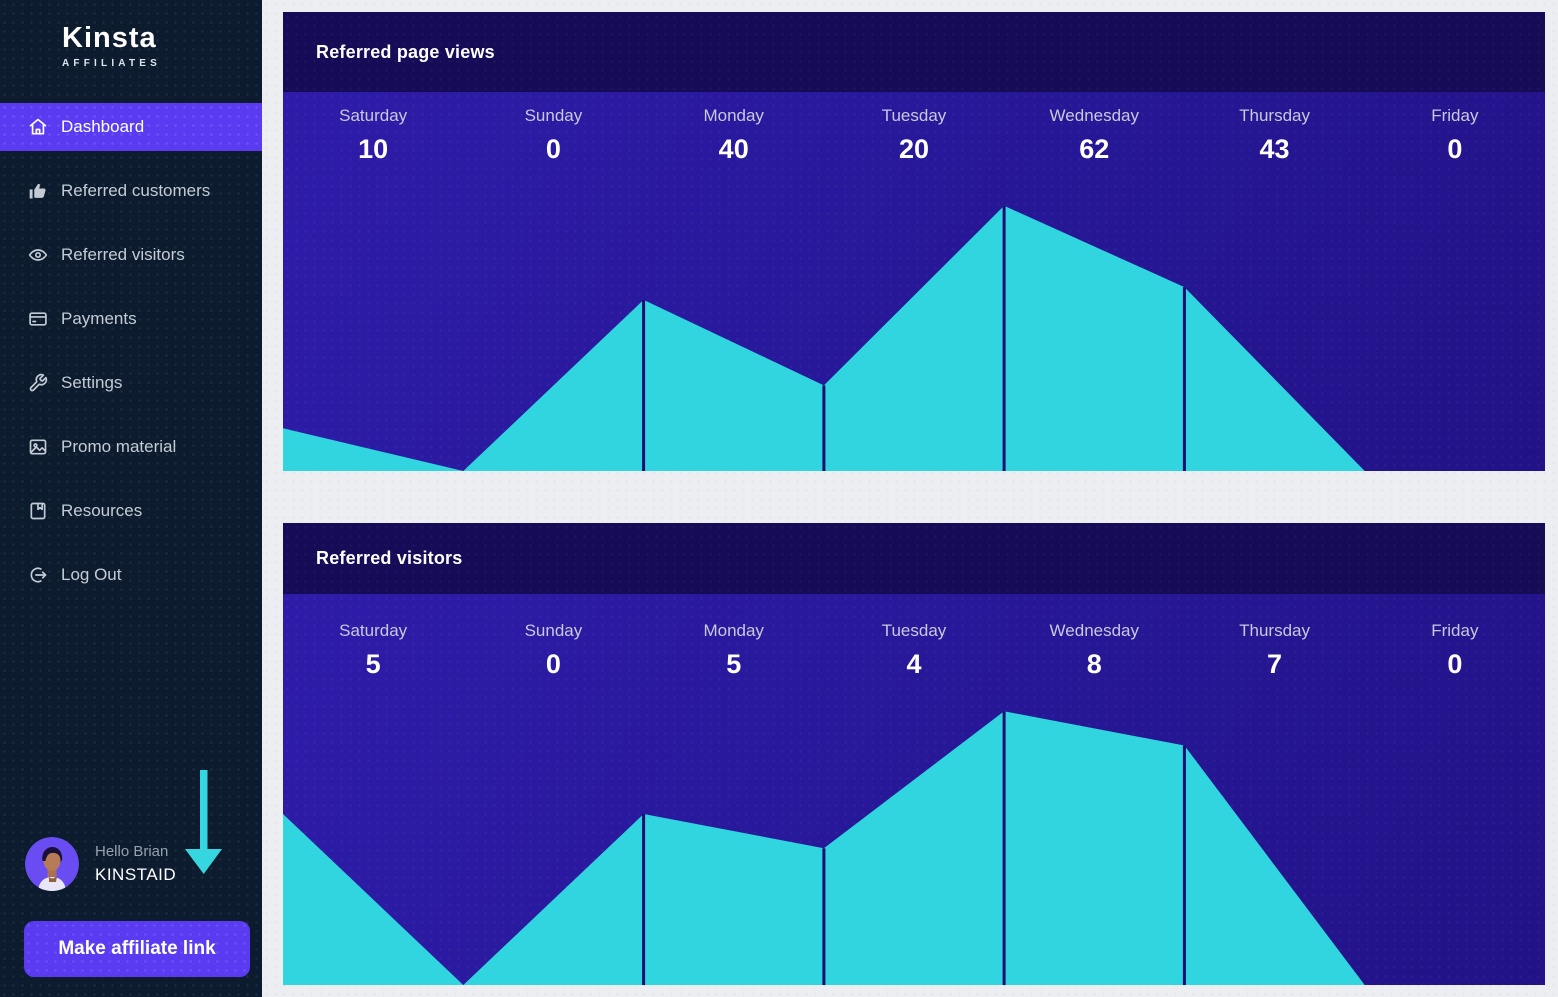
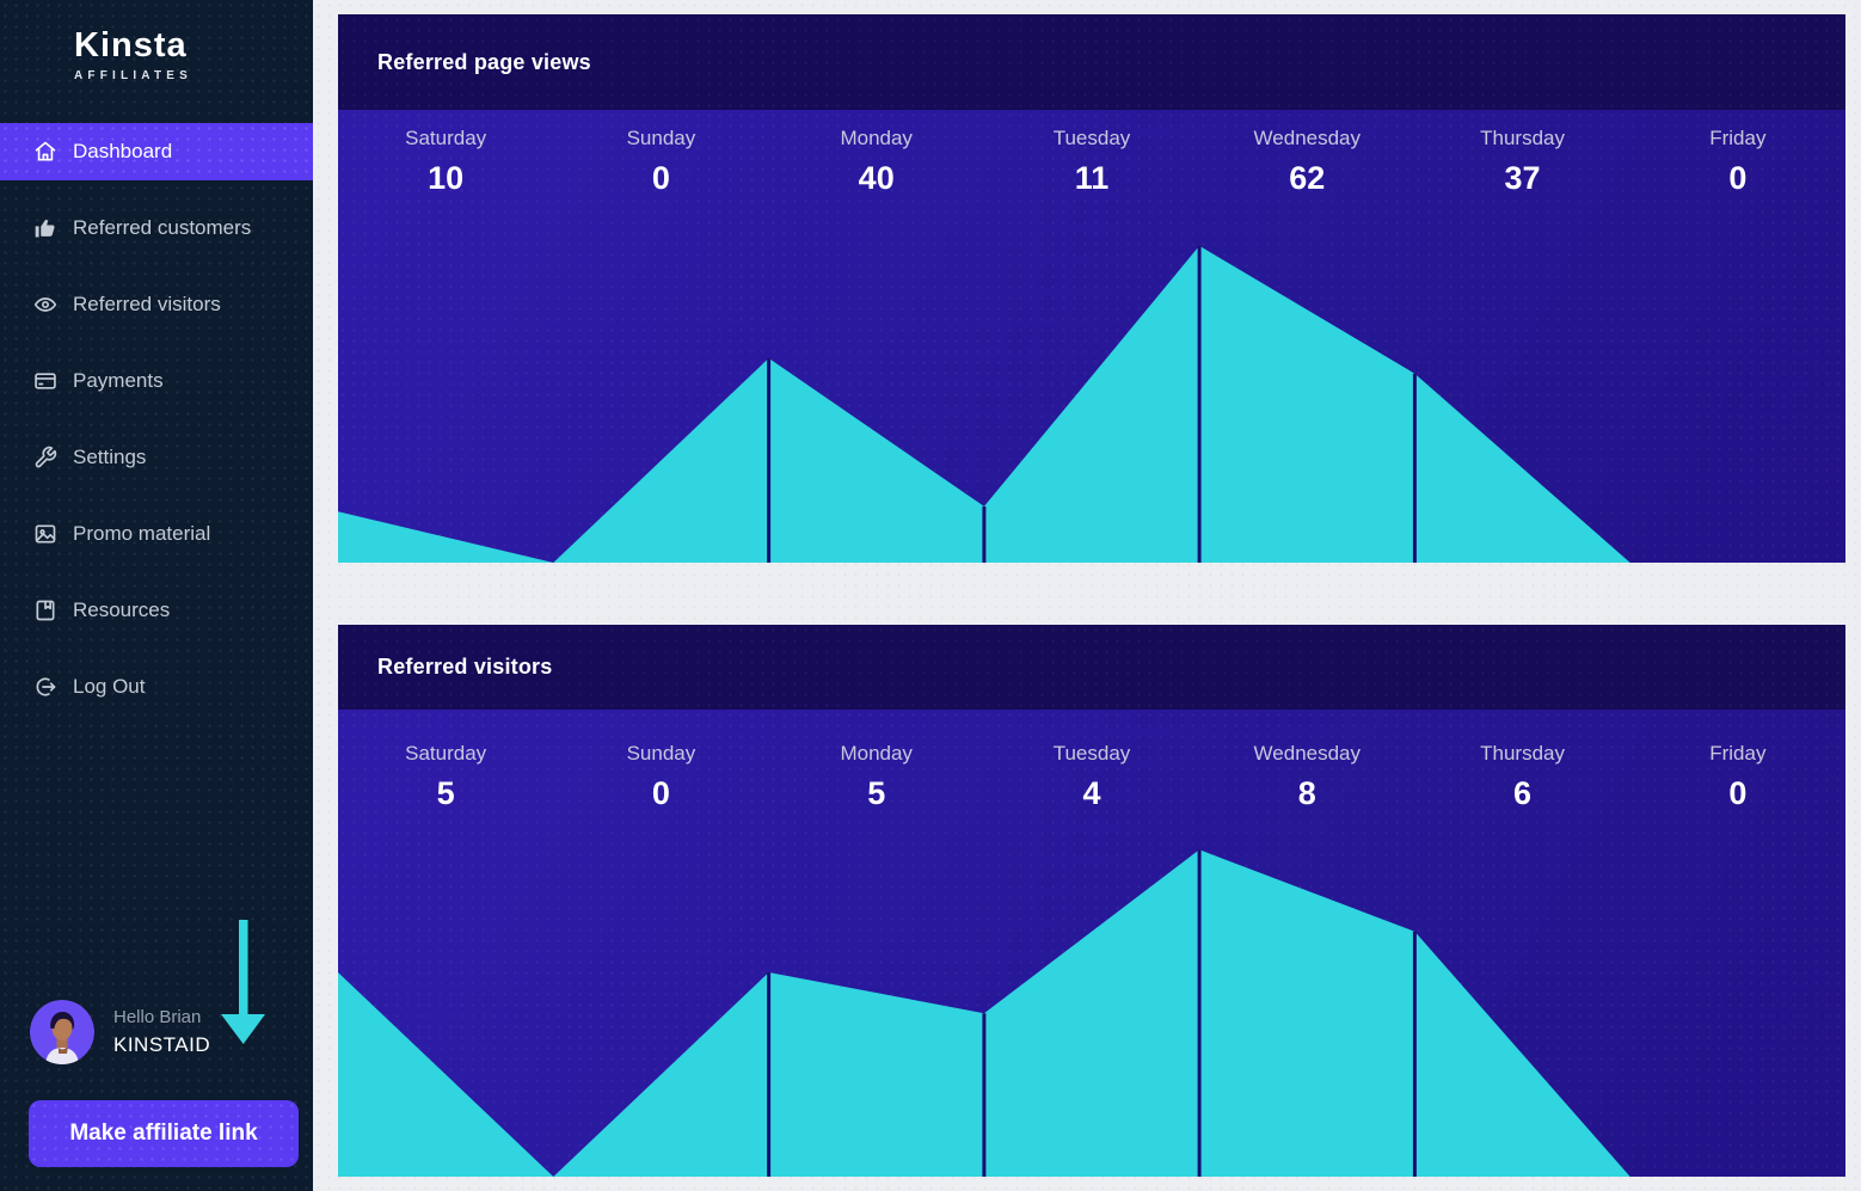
Referred page views/Tuesday: 20 -> 11
Referred page views/Thursday: 43 -> 37
Referred visitors/Thursday: 7 -> 6
